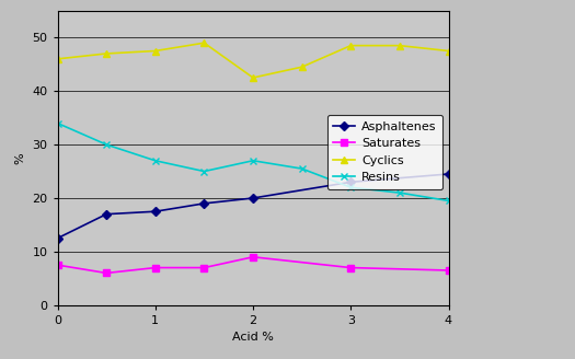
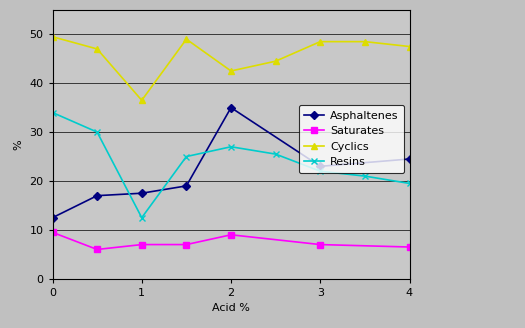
Saturates/0: 7.5 -> 9.5
Cyclics/0: 46.0 -> 49.5
Cyclics/1: 47.5 -> 36.5
Resins/1: 27.0 -> 12.5
Asphaltenes/2: 20.0 -> 35.0
